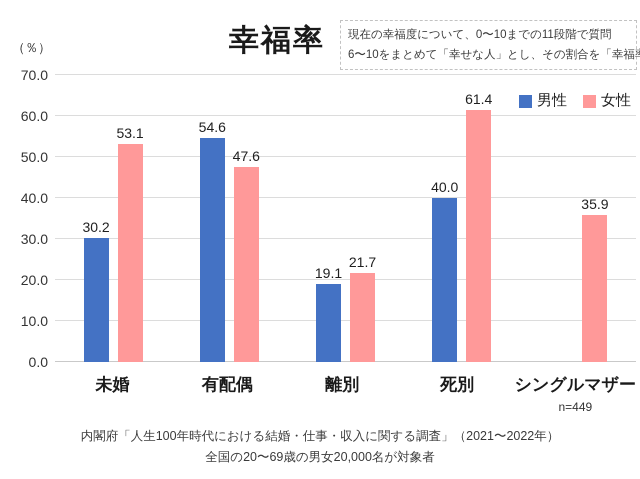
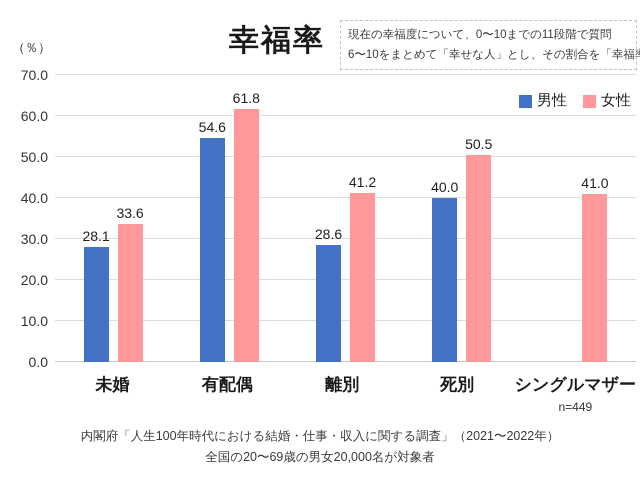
男性/未婚: 30.2 -> 28.1
女性/未婚: 53.1 -> 33.6
女性/有配偶: 47.6 -> 61.8
男性/離別: 19.1 -> 28.6
女性/離別: 21.7 -> 41.2
女性/死別: 61.4 -> 50.5
女性/シングルマザー: 35.9 -> 41.0
